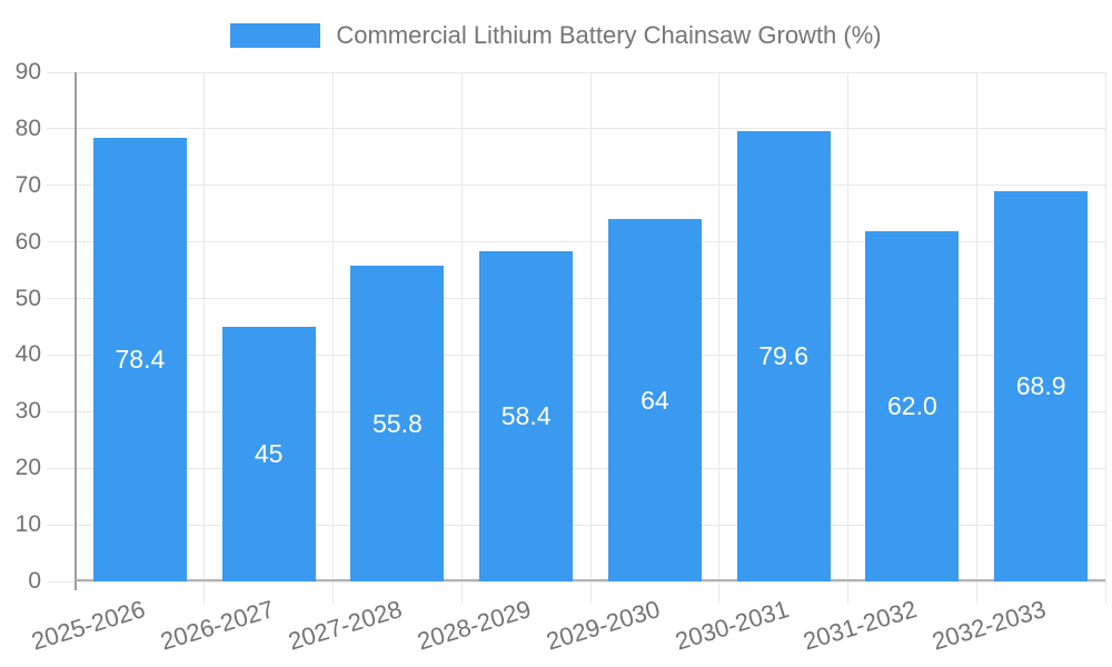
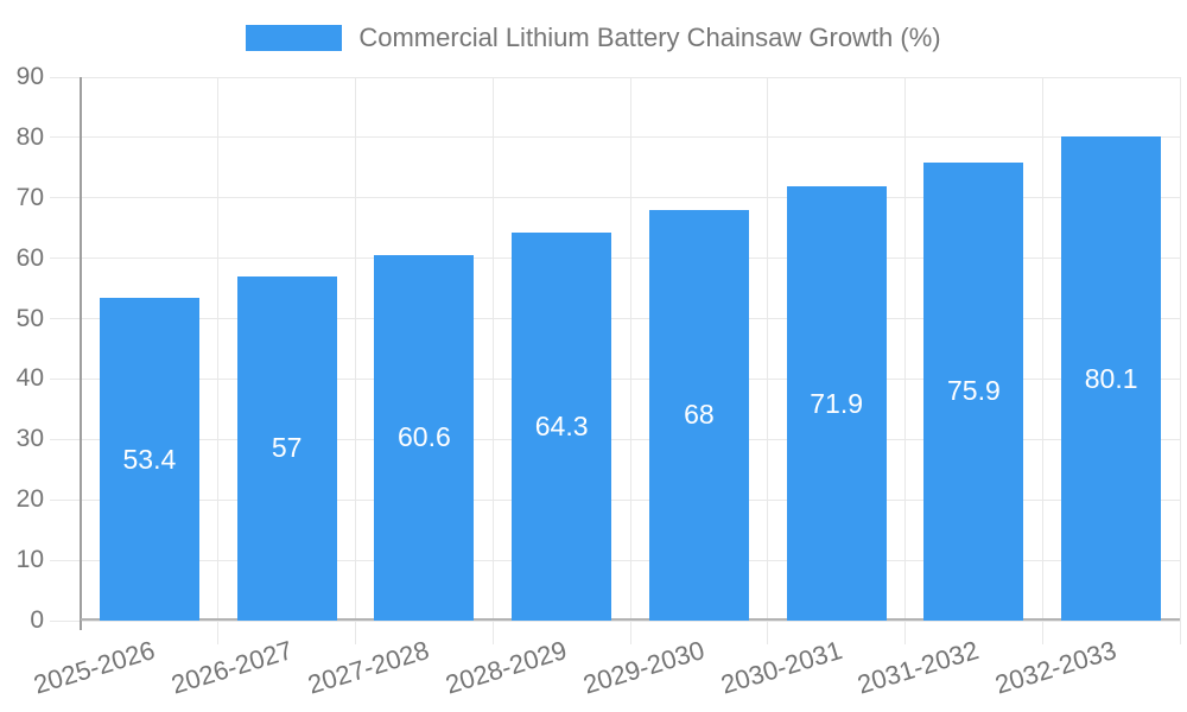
2025-2026: 78.4 -> 53.4
2026-2027: 45 -> 57
2027-2028: 55.8 -> 60.6
2028-2029: 58.4 -> 64.3
2029-2030: 64 -> 68
2030-2031: 79.6 -> 71.9
2031-2032: 62.0 -> 75.9
2032-2033: 68.9 -> 80.1
